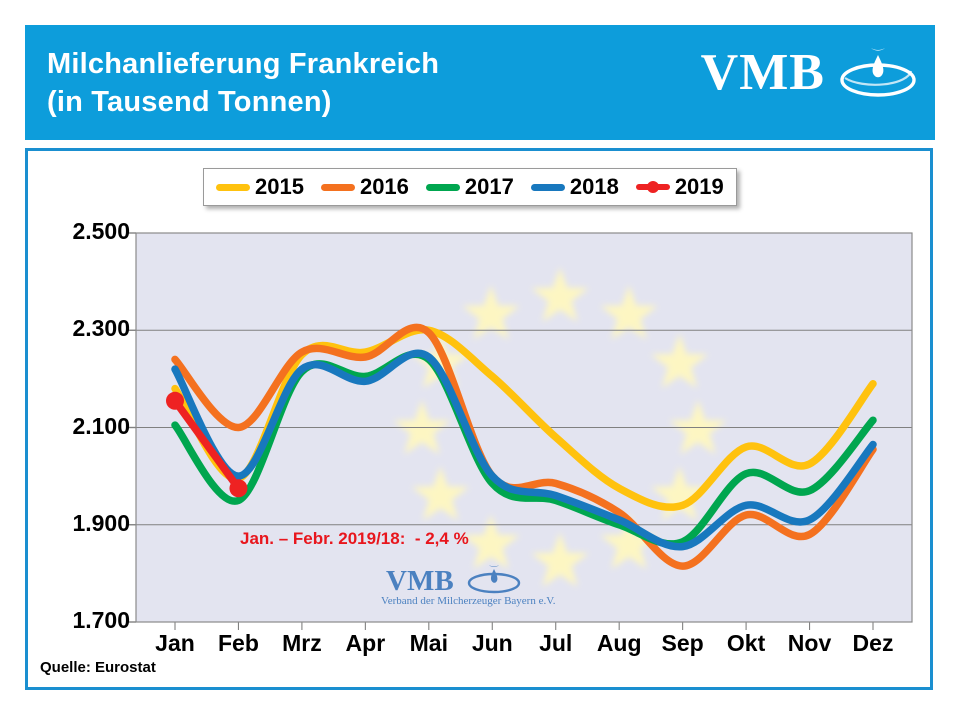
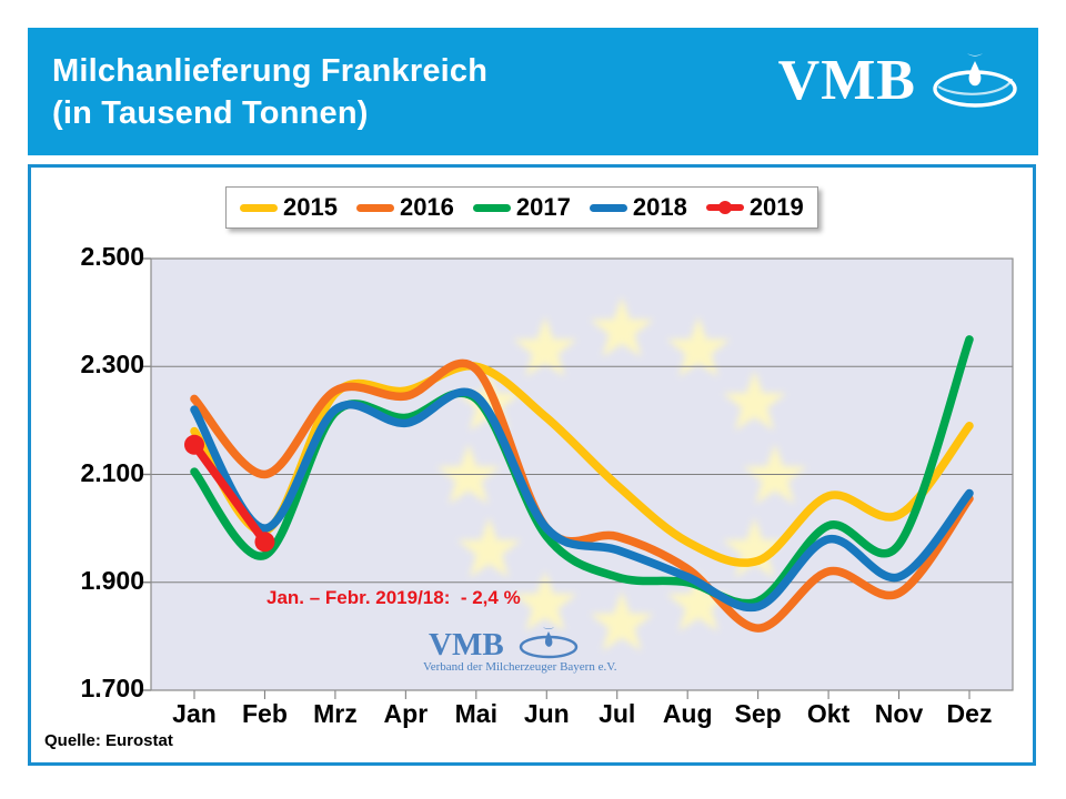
2017/Jul: 1950 -> 1910
2018/Okt: 1940 -> 1980
2017/Dez: 2120 -> 2350
